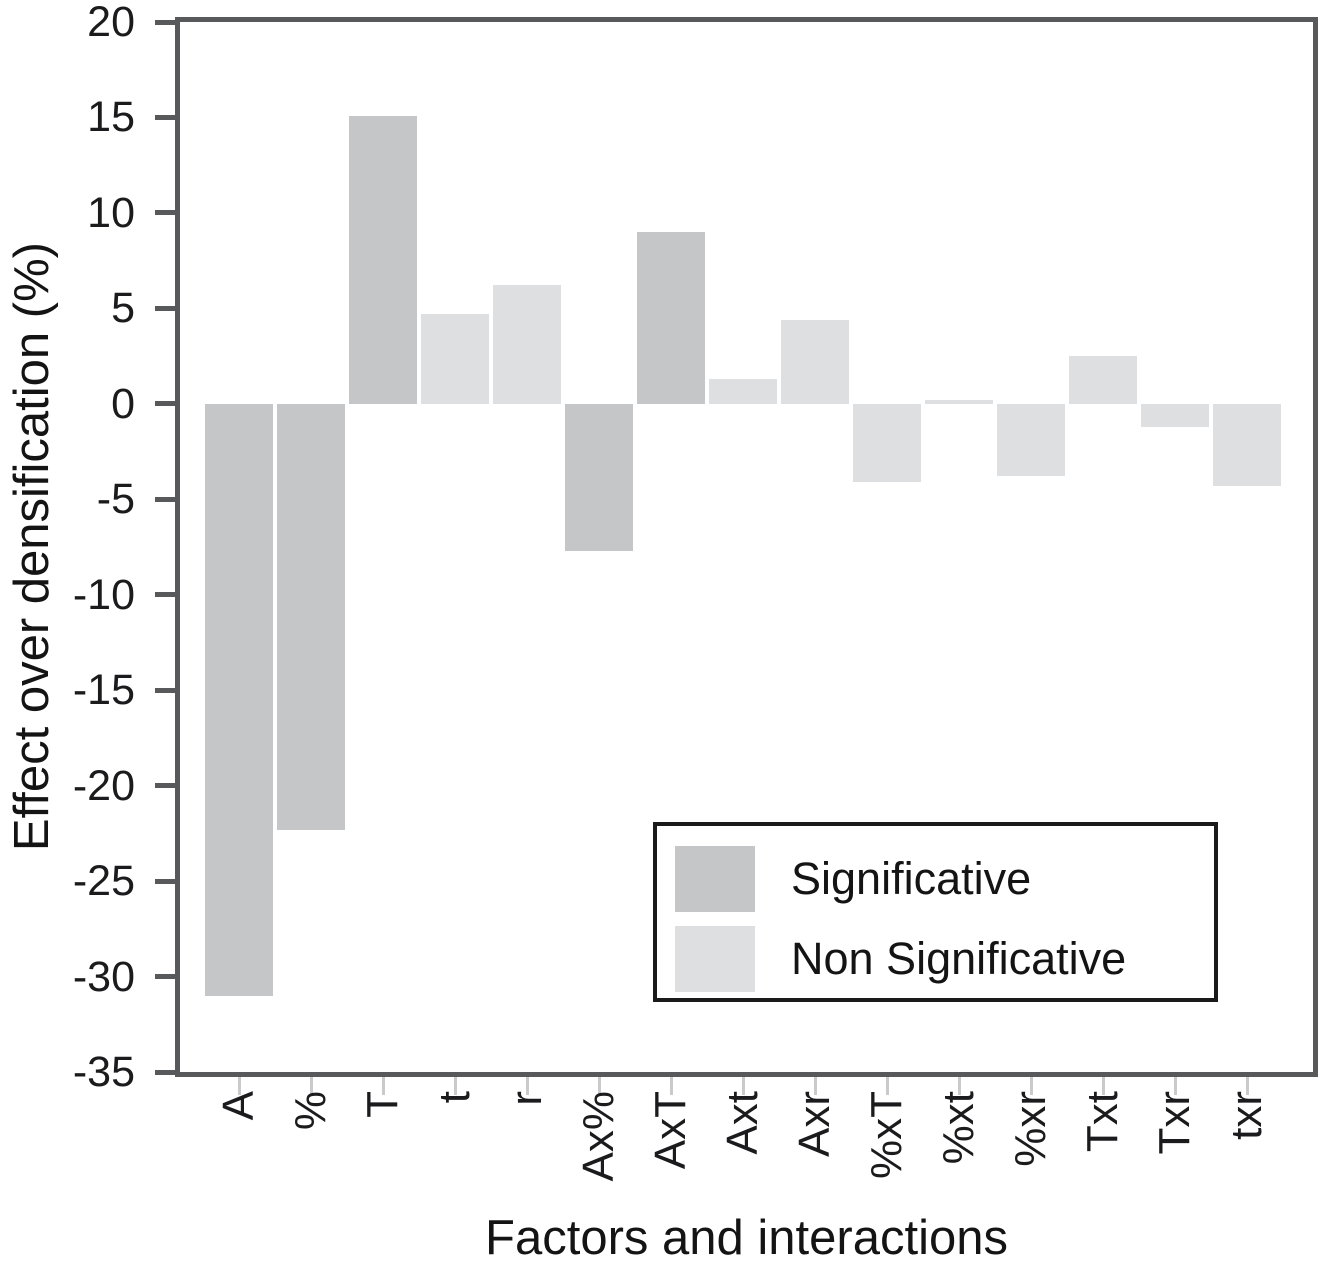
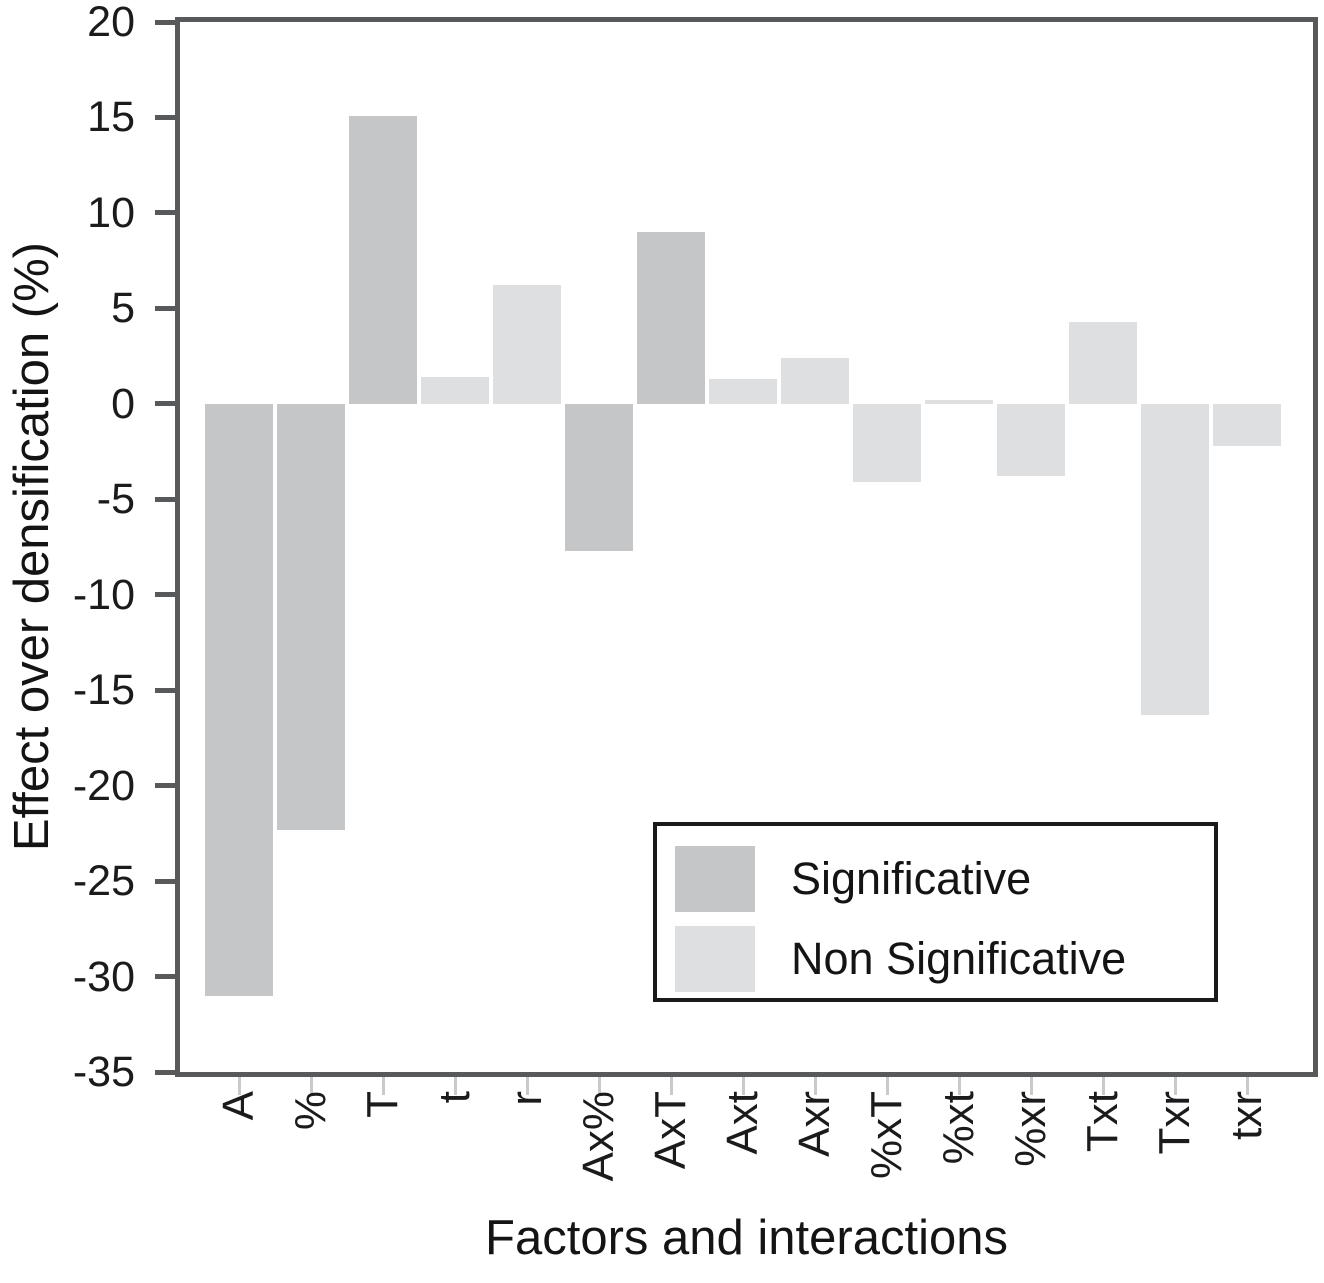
t: 4.7 -> 1.4
Axr: 4.4 -> 2.4
Txt: 2.5 -> 4.3
Txr: -1.2 -> -16.3
txr: -4.3 -> -2.2
